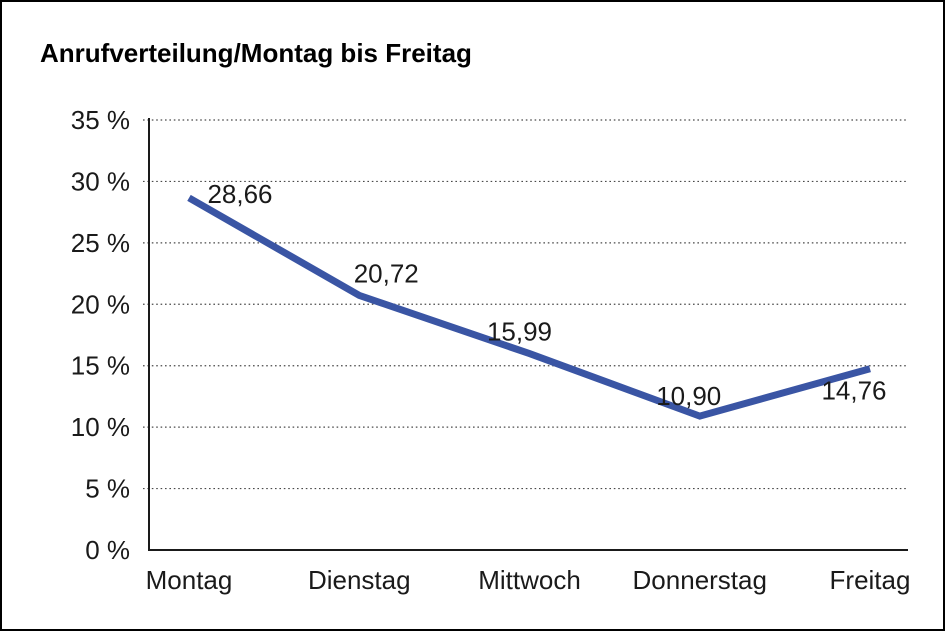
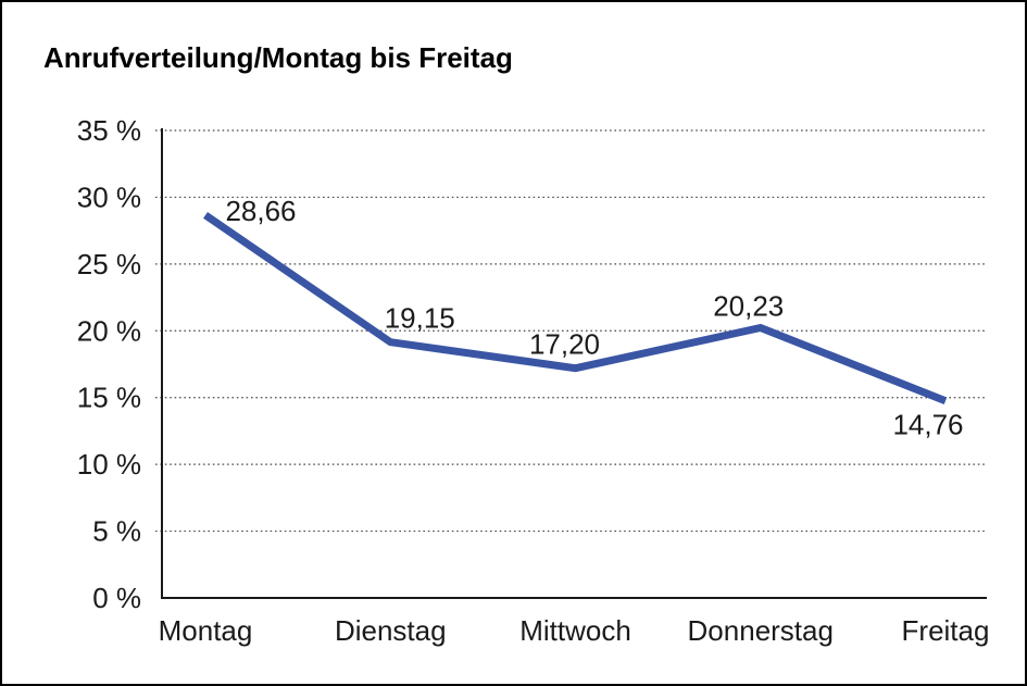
Dienstag: 20,72 -> 19,15
Mittwoch: 15,99 -> 17,20
Donnerstag: 10,90 -> 20,23
